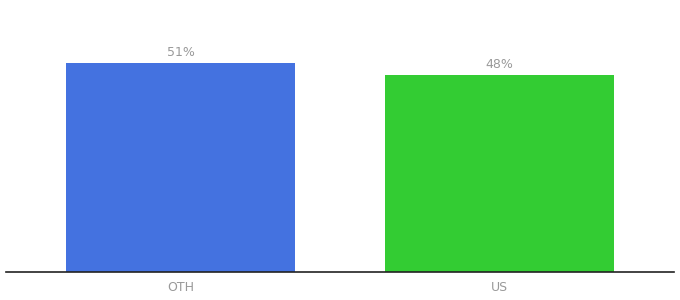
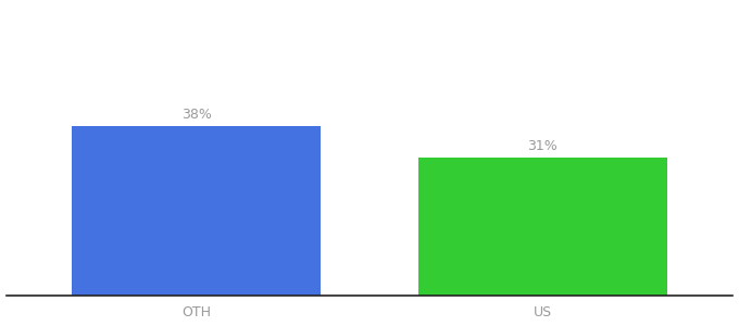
OTH: 51% -> 38%
US: 48% -> 31%
